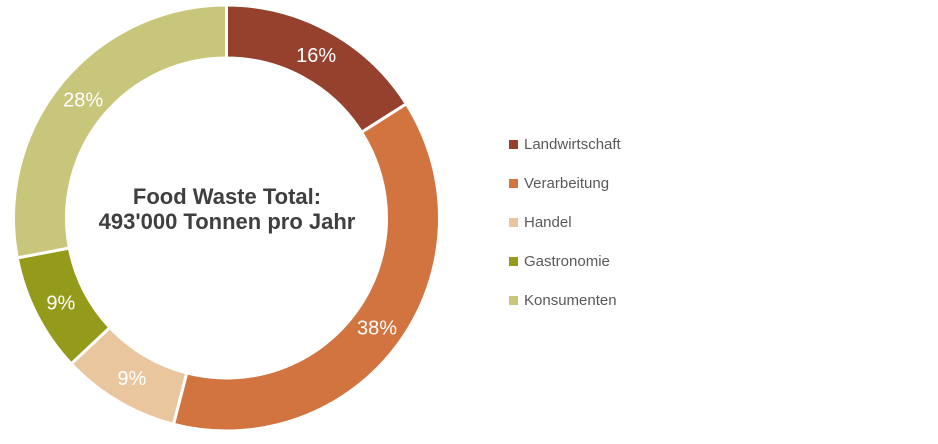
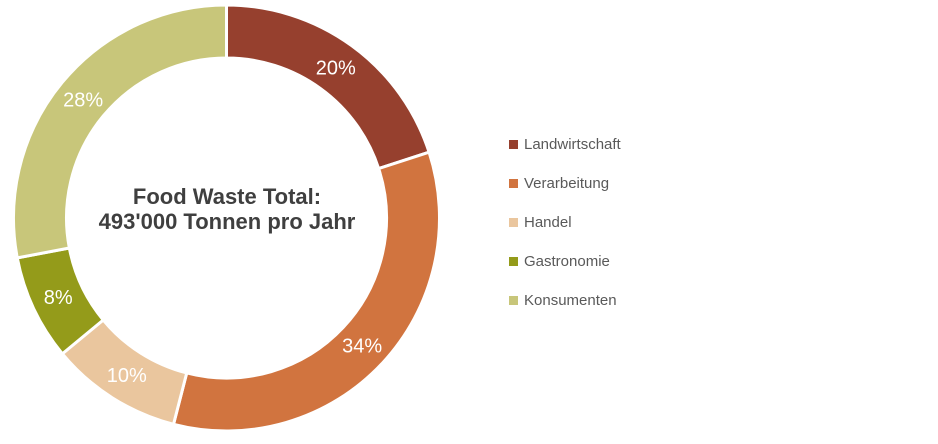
Landwirtschaft: 16% -> 20%
Verarbeitung: 38% -> 34%
Handel: 9% -> 10%
Gastronomie: 9% -> 8%
